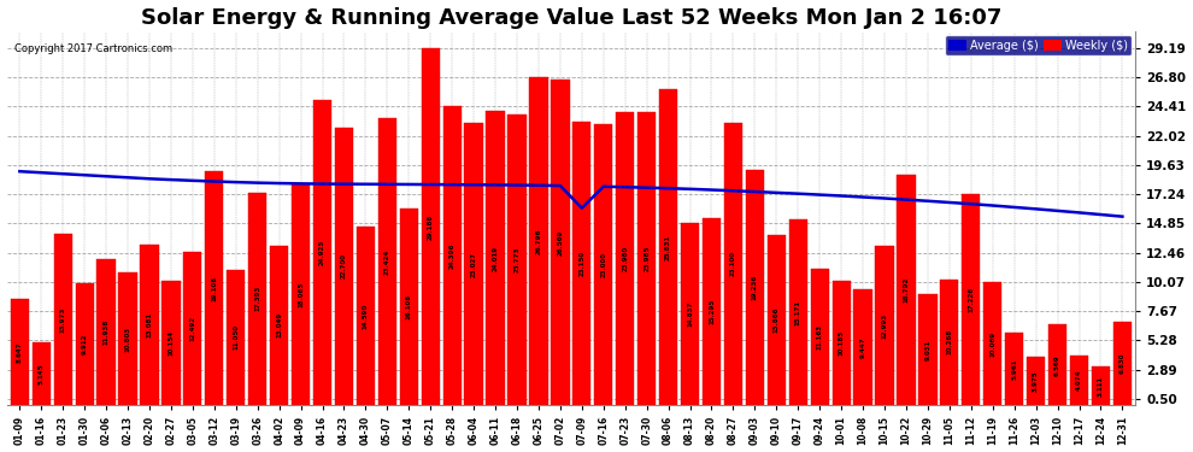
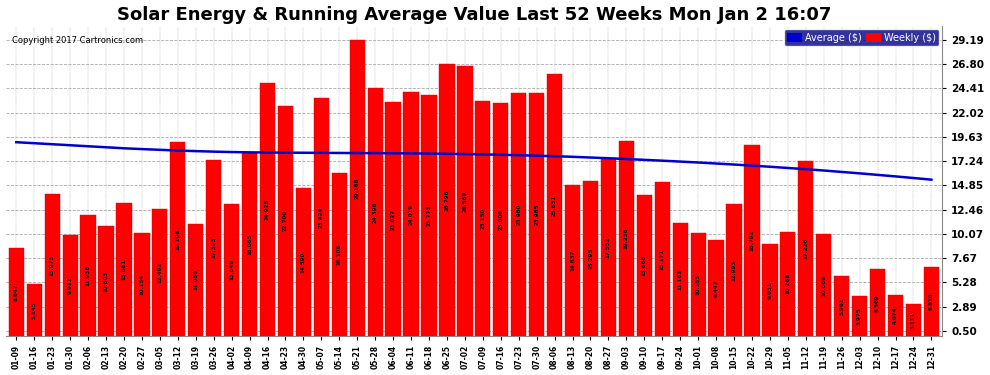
Average ($)/07-09: 16.1 -> 17.9
Weekly ($)/08-27: 23.1 -> 17.6
